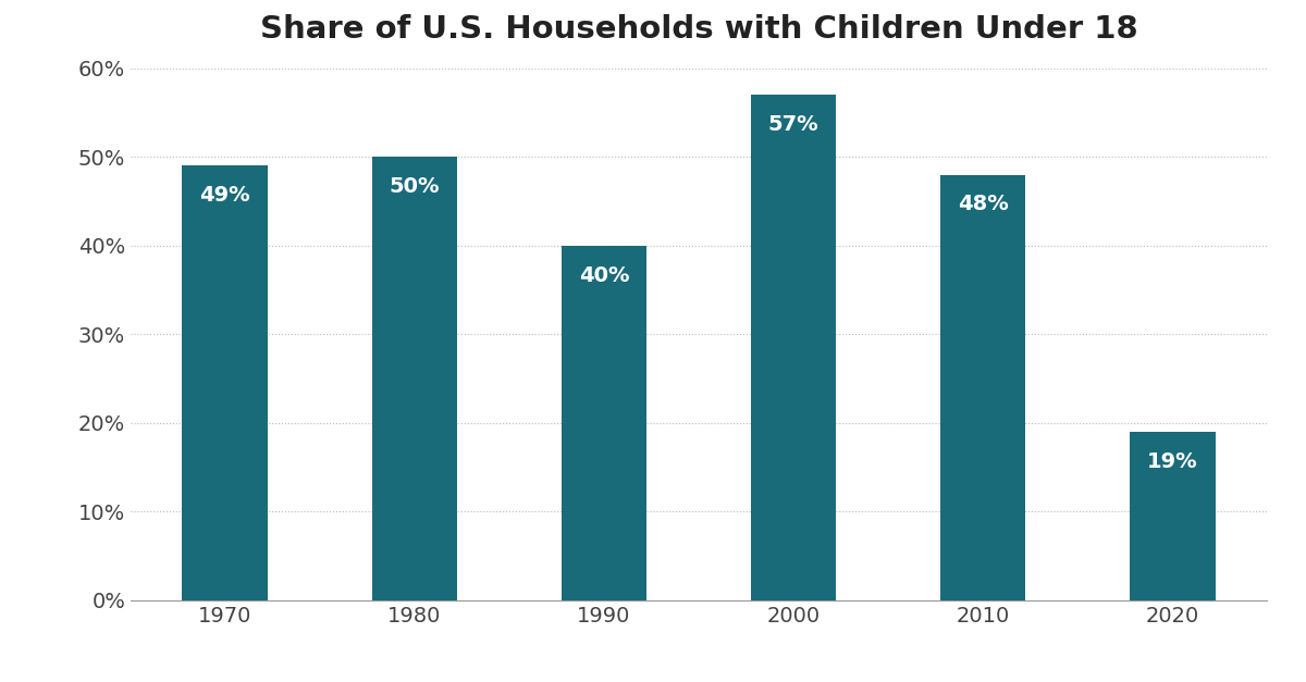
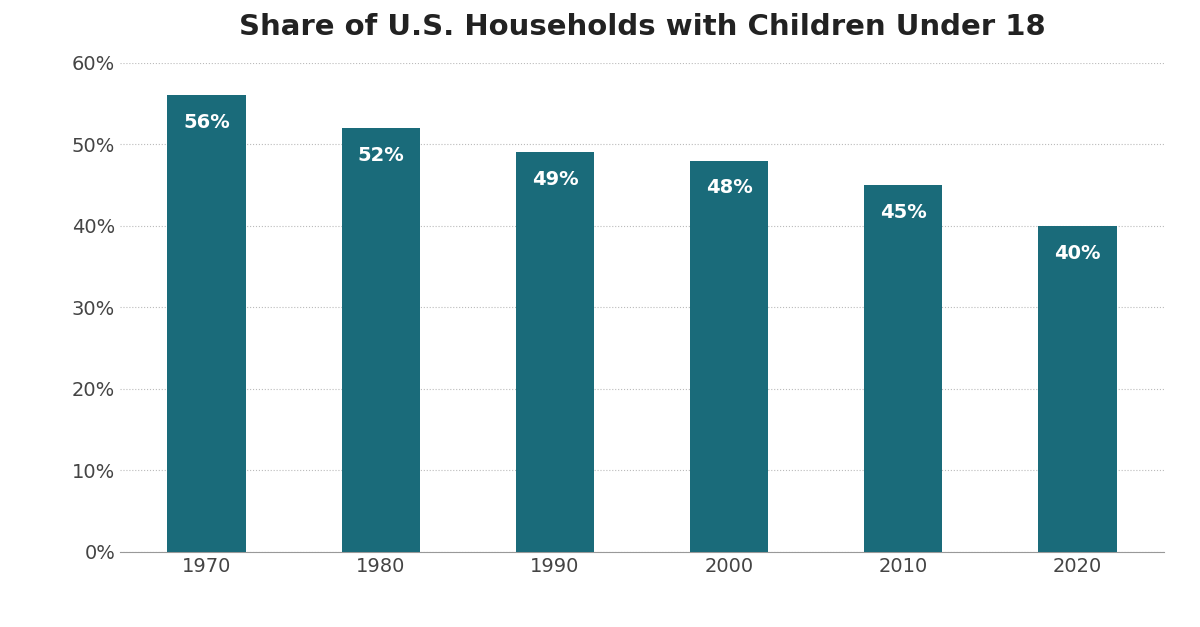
1970: 49% -> 56%
1980: 50% -> 52%
1990: 40% -> 49%
2000: 57% -> 48%
2010: 48% -> 45%
2020: 19% -> 40%
